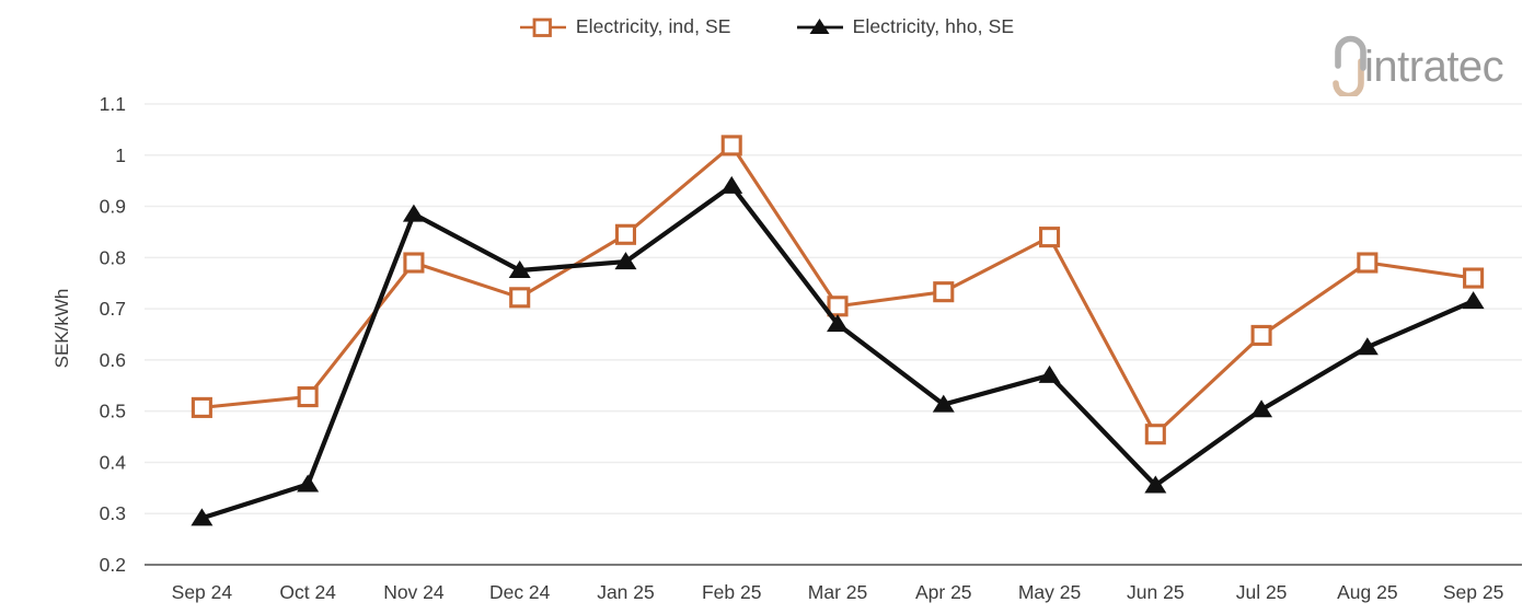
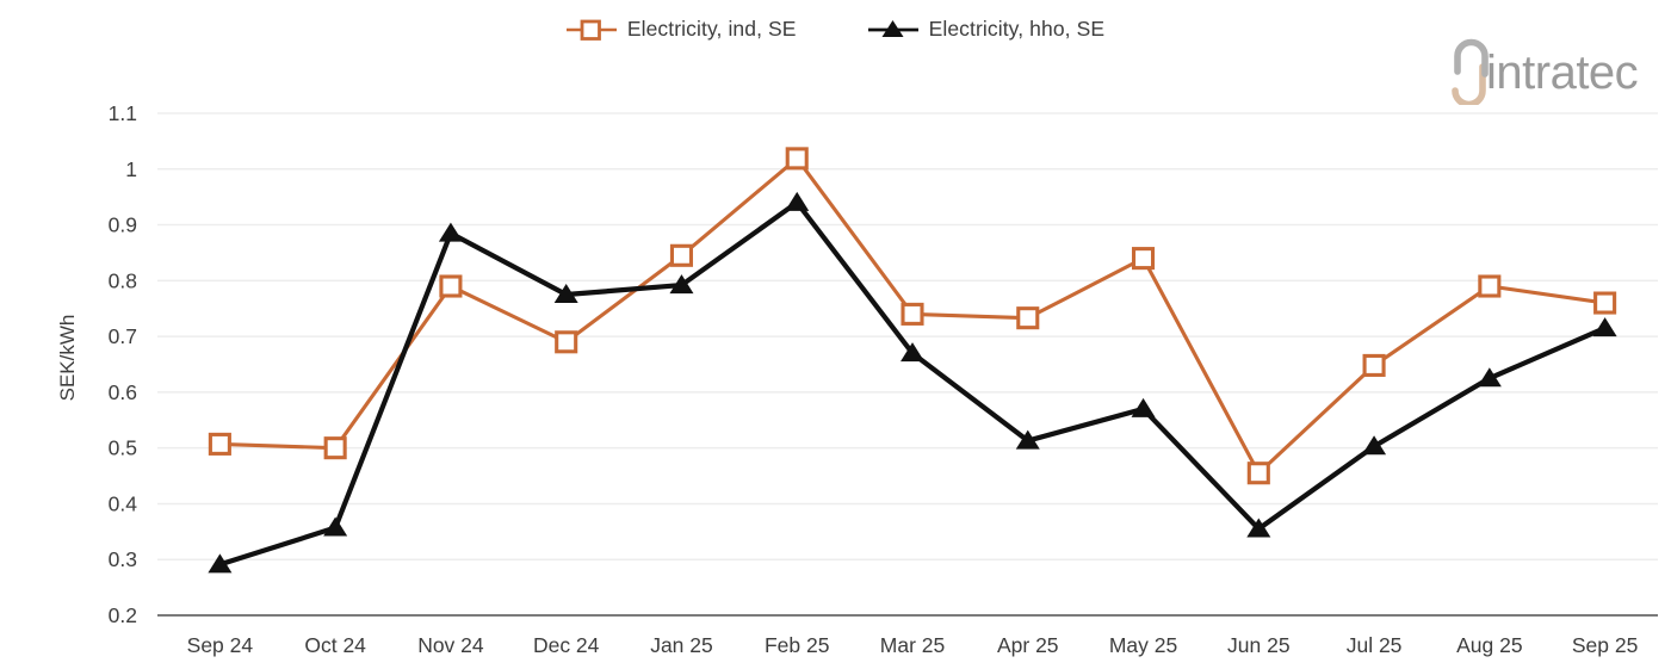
Electricity, ind, SE/Oct 24: 0.53 -> 0.50
Electricity, ind, SE/Dec 24: 0.72 -> 0.69
Electricity, ind, SE/Mar 25: 0.70 -> 0.74
